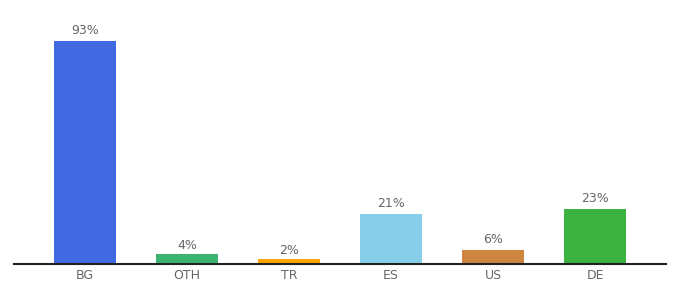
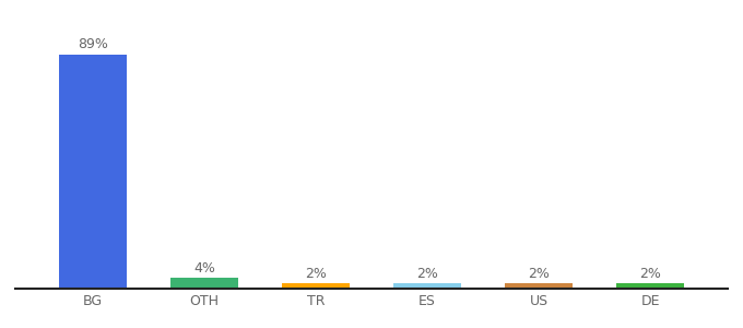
BG: 93% -> 89%
ES: 21% -> 2%
US: 6% -> 2%
DE: 23% -> 2%
